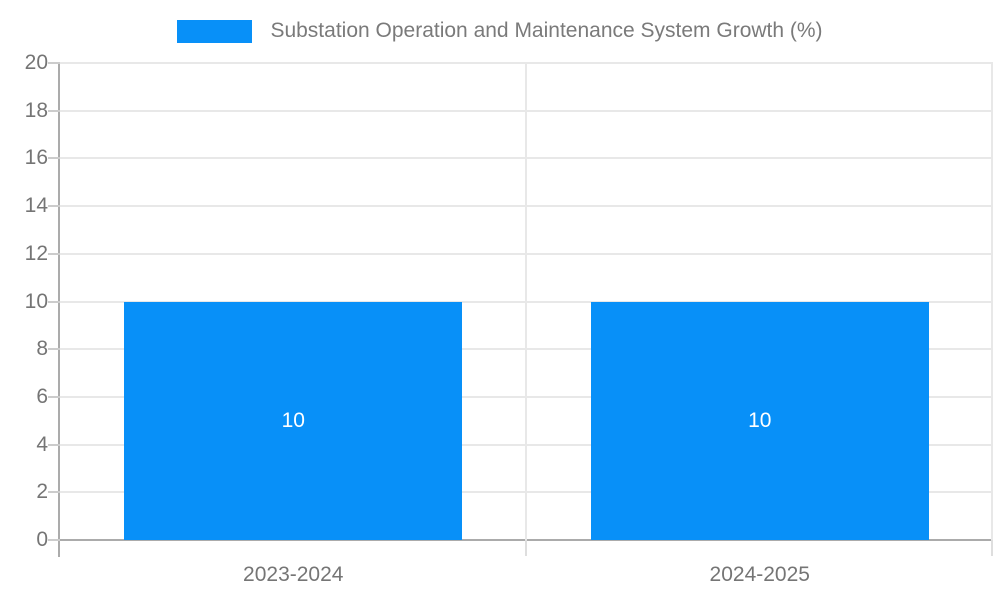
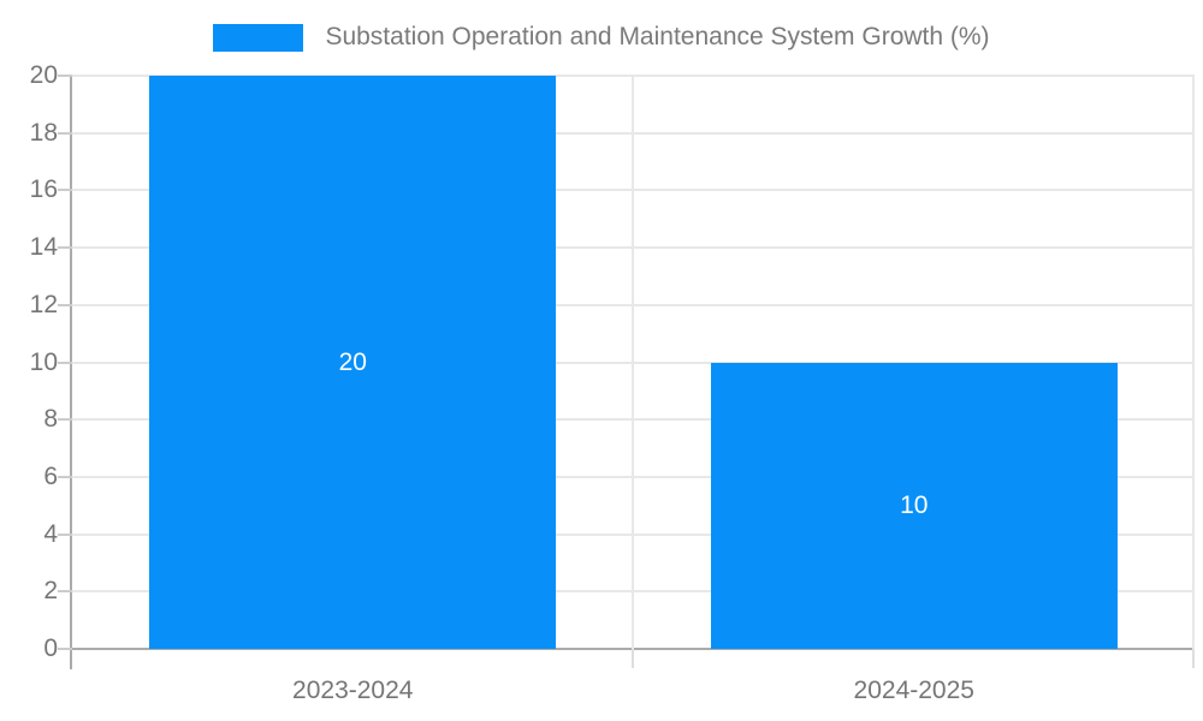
2023-2024: 10 -> 20
